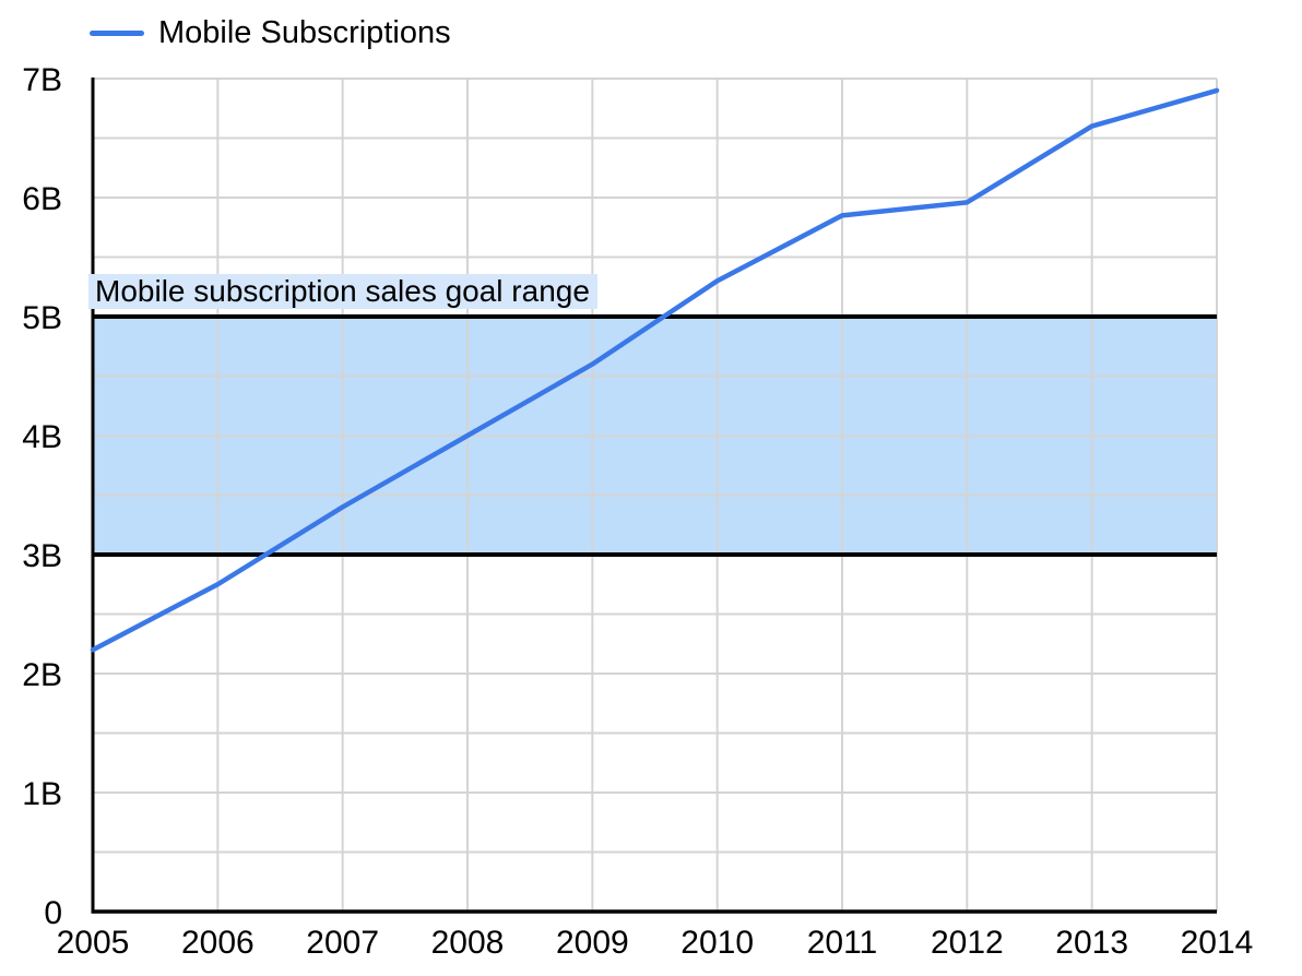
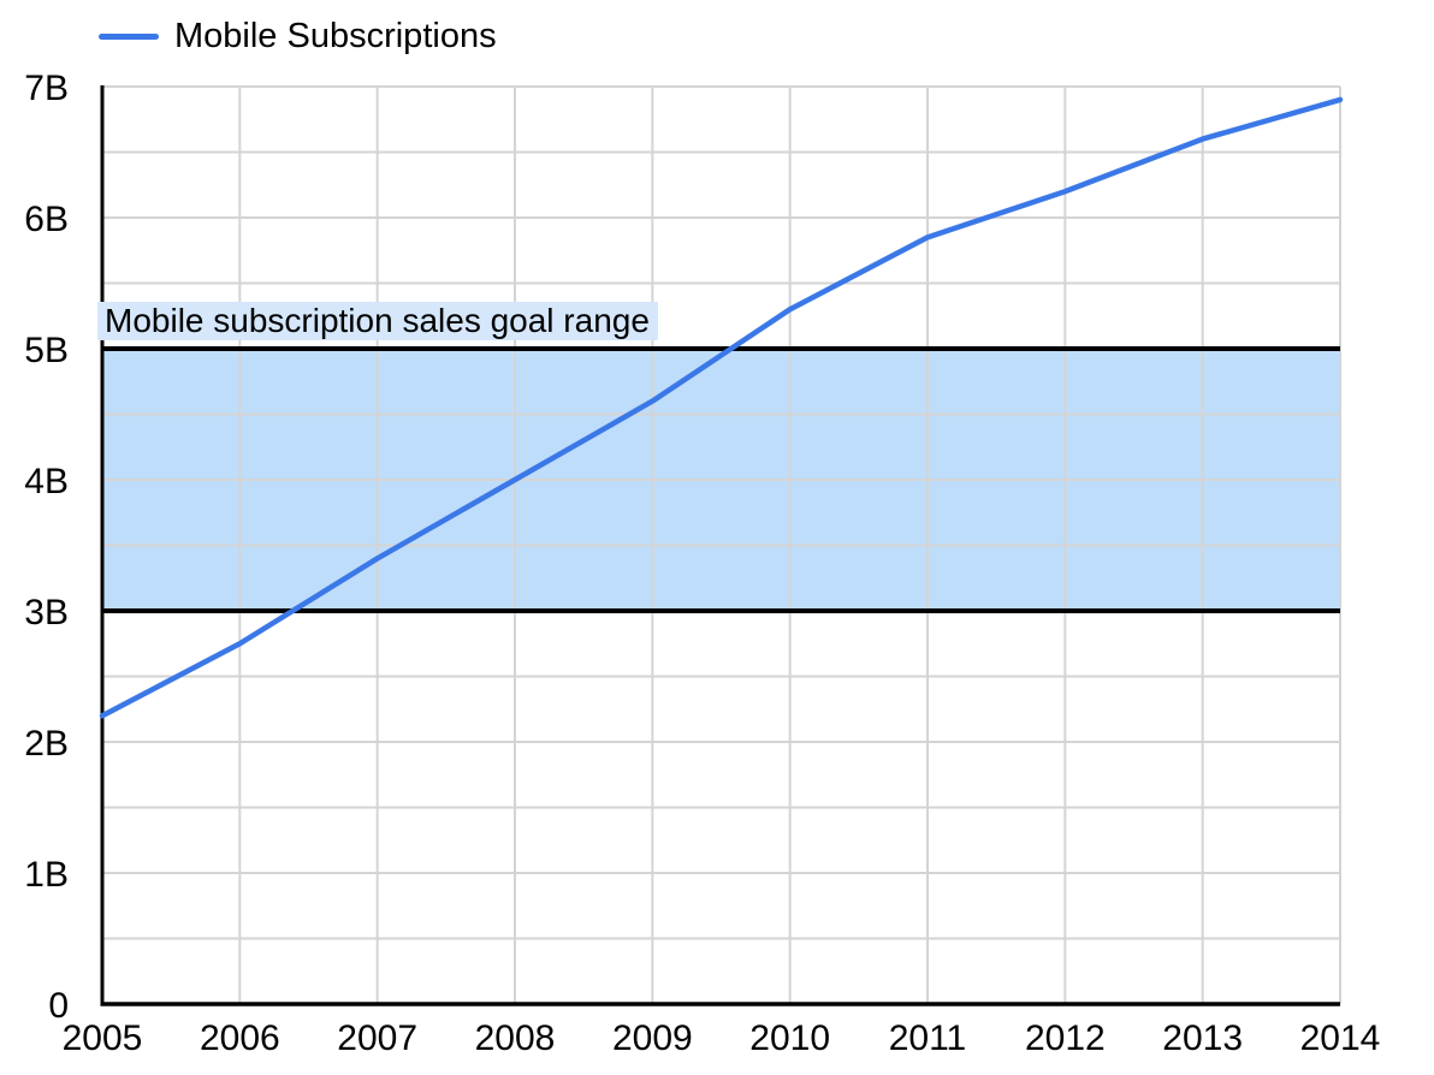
2012: 5.96B -> 6.20B
